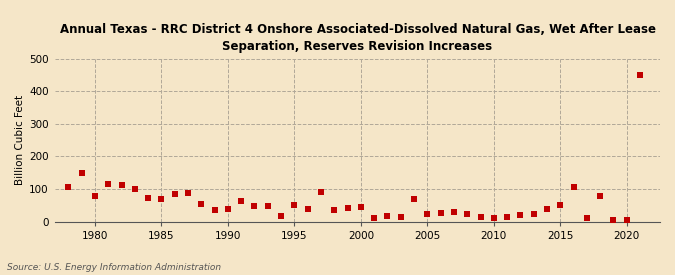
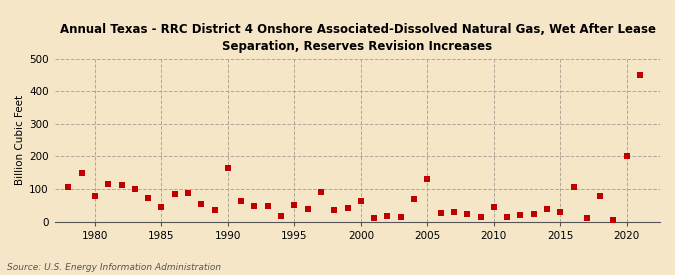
1985: 70 -> 45
1990: 38 -> 165
2000: 45 -> 65
2005: 25 -> 130
2010: 10 -> 45
2015: 50 -> 30
2020: 5 -> 200
